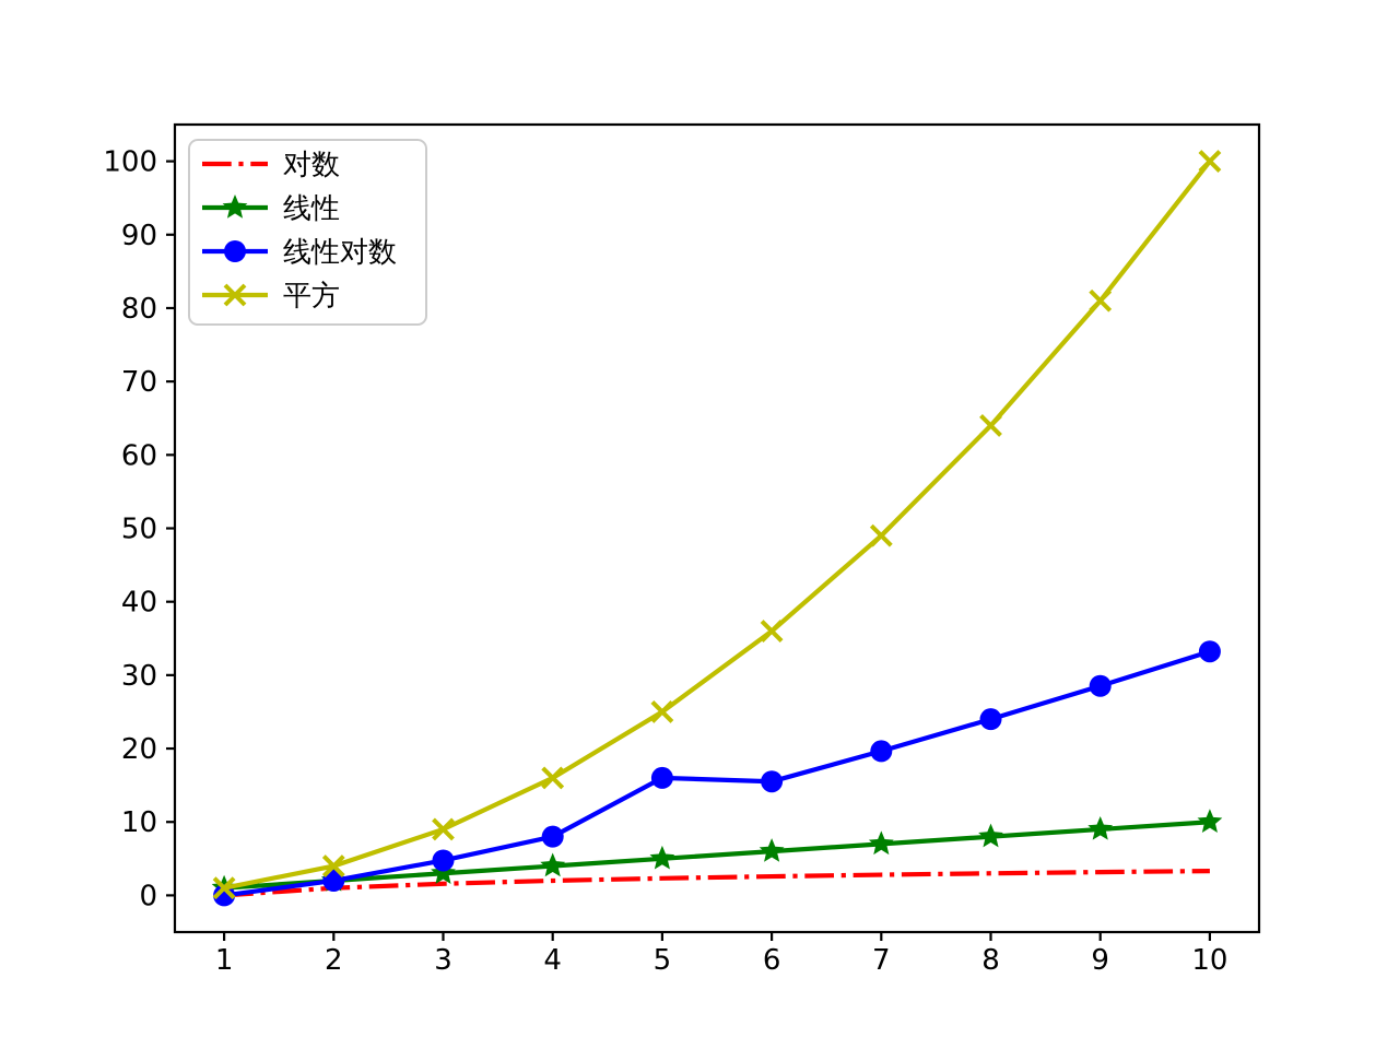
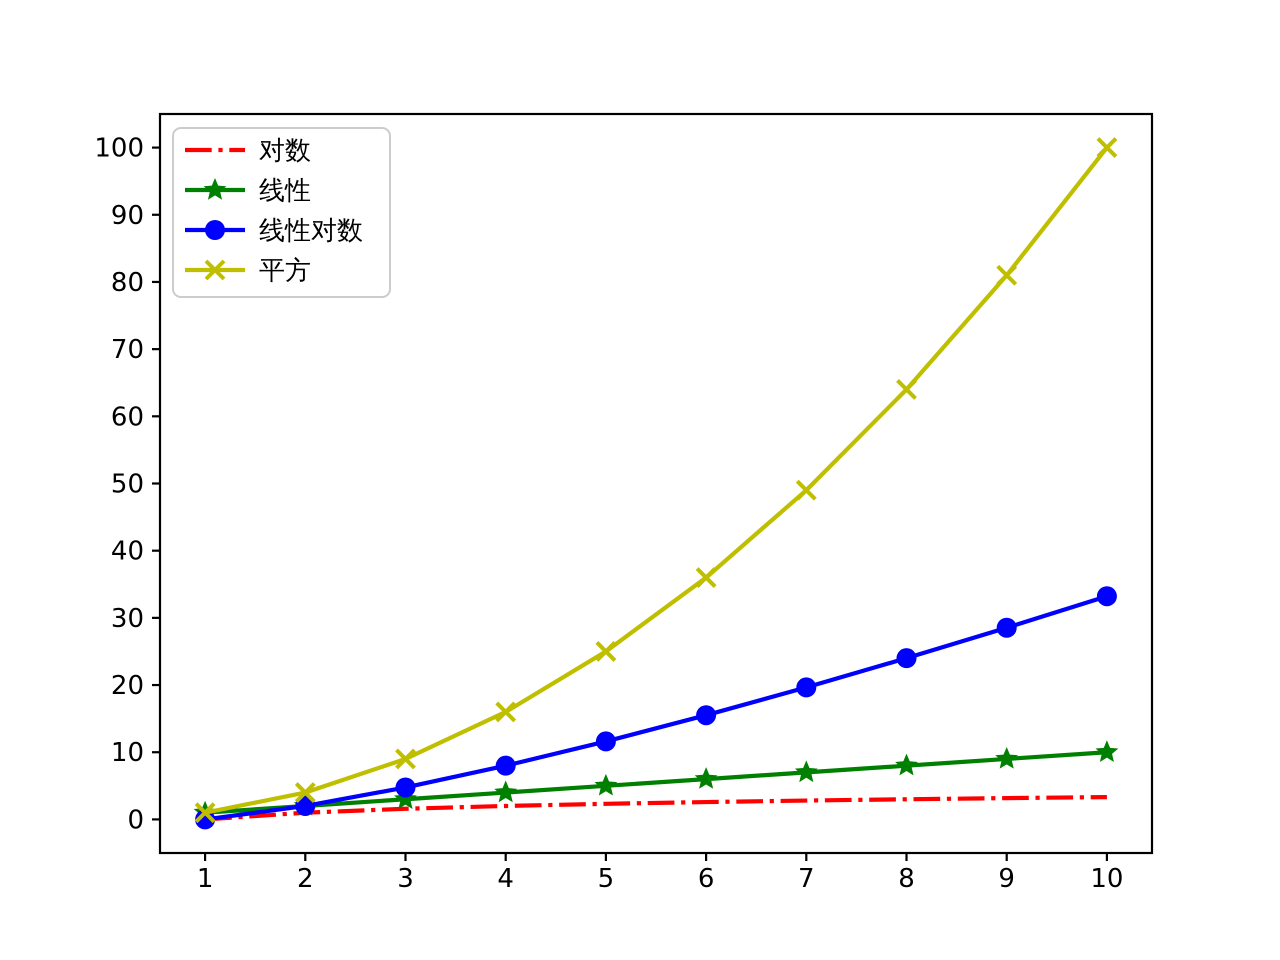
线性对数/5: 16 -> 12
